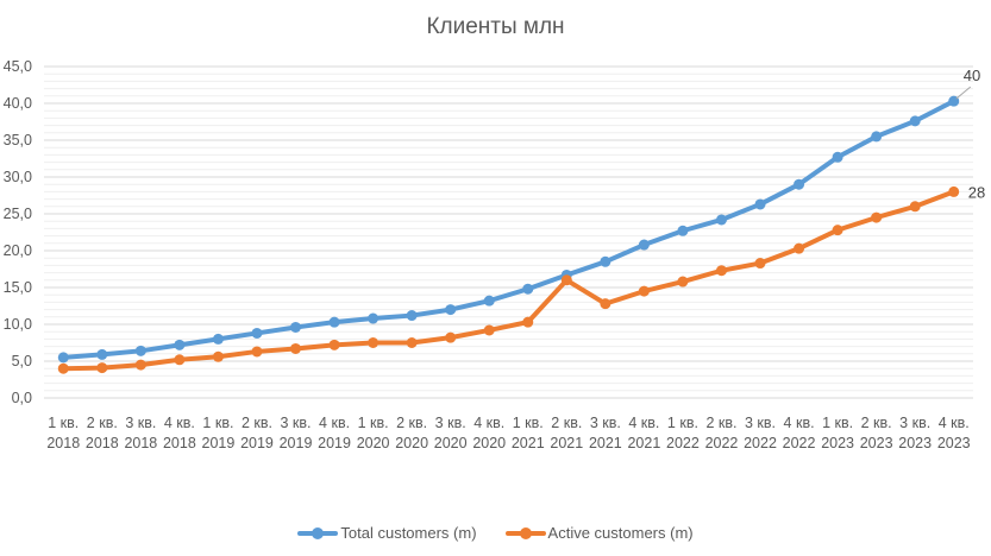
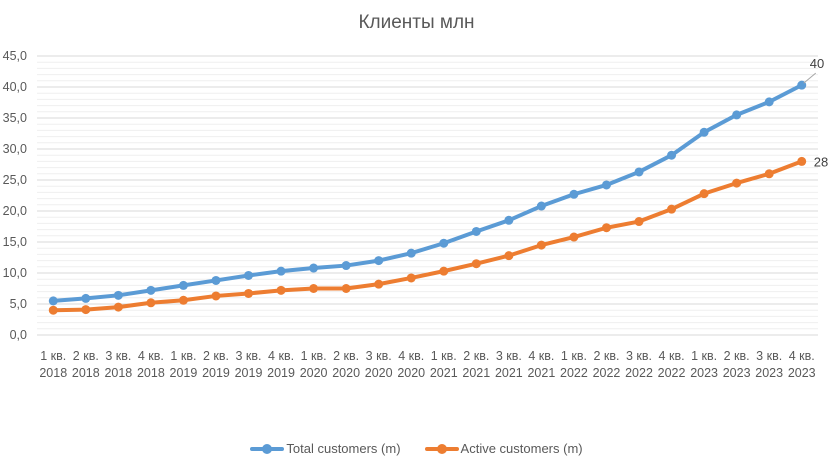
Active customers (m)/2 кв. 2021: 16 -> 12
